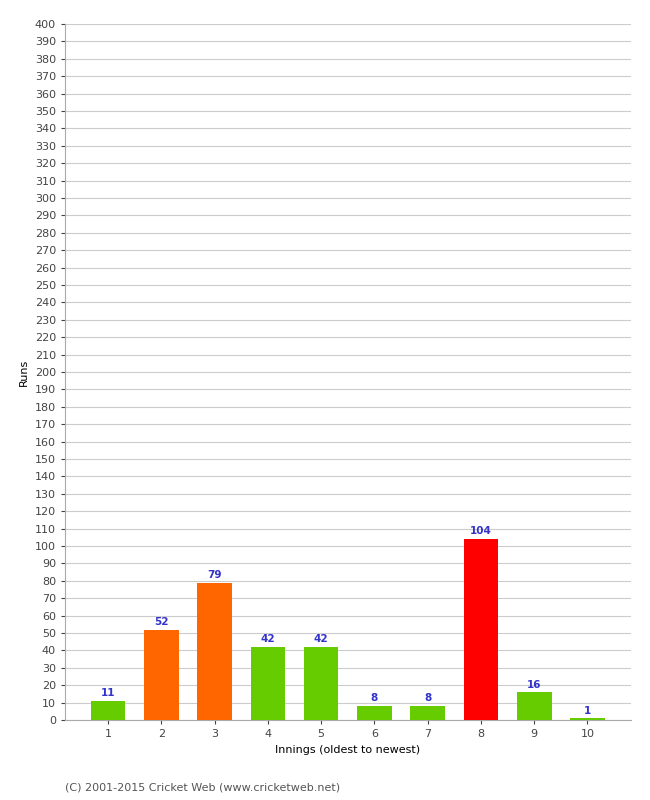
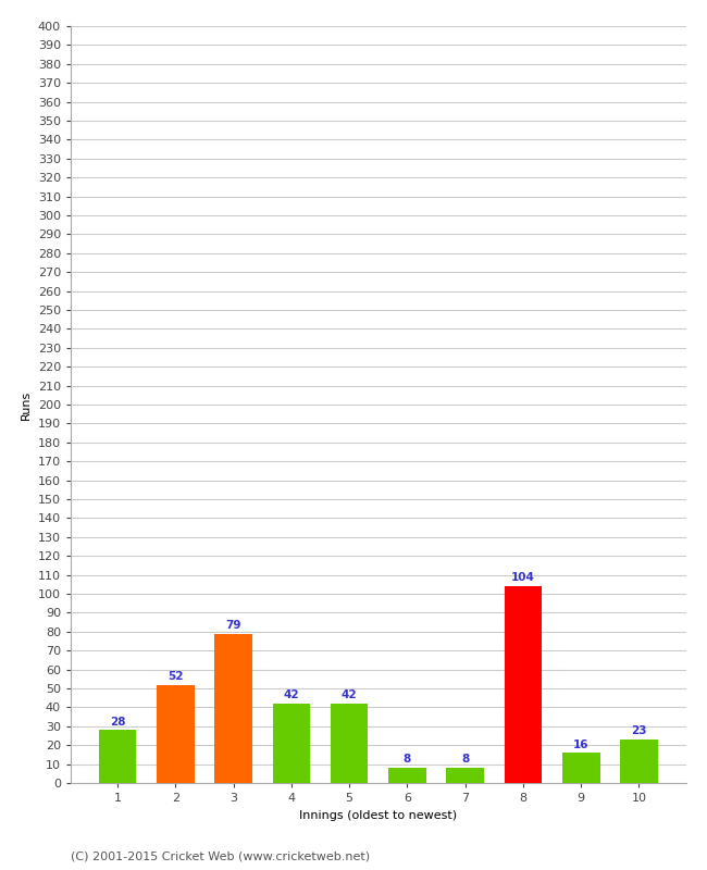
1: 11 -> 28
10: 1 -> 23
